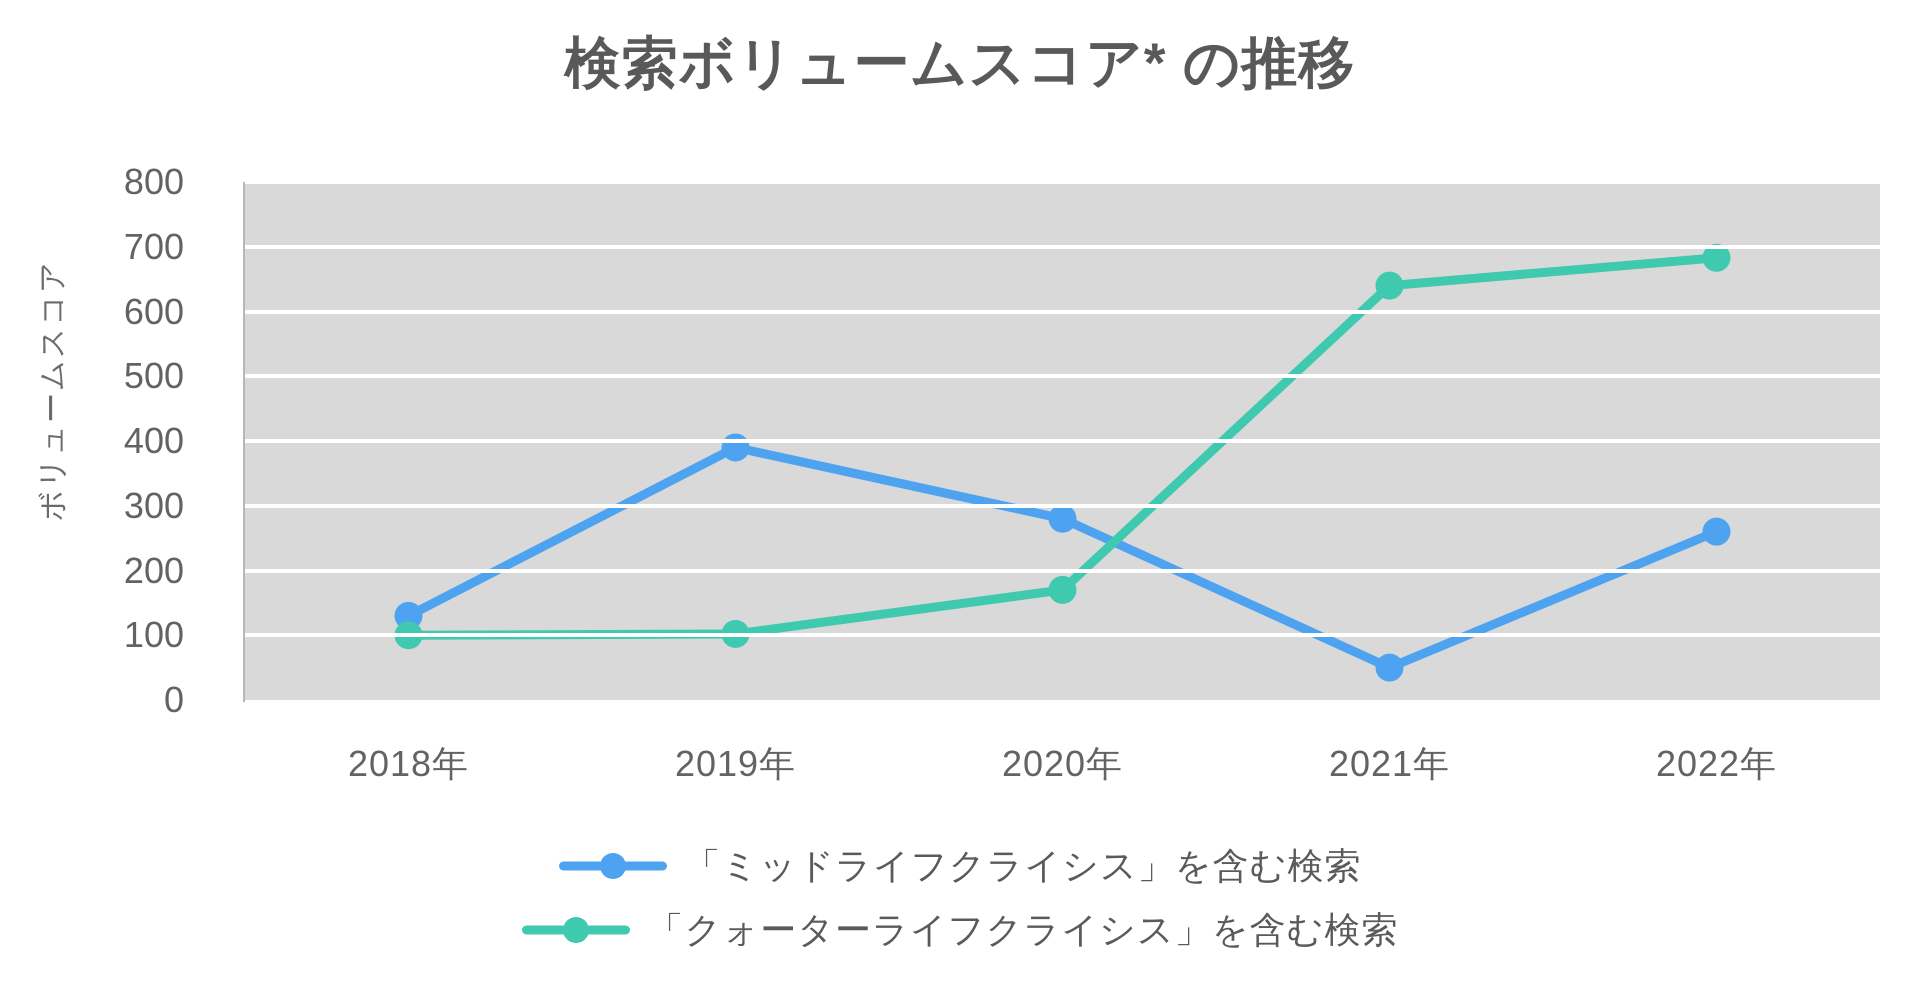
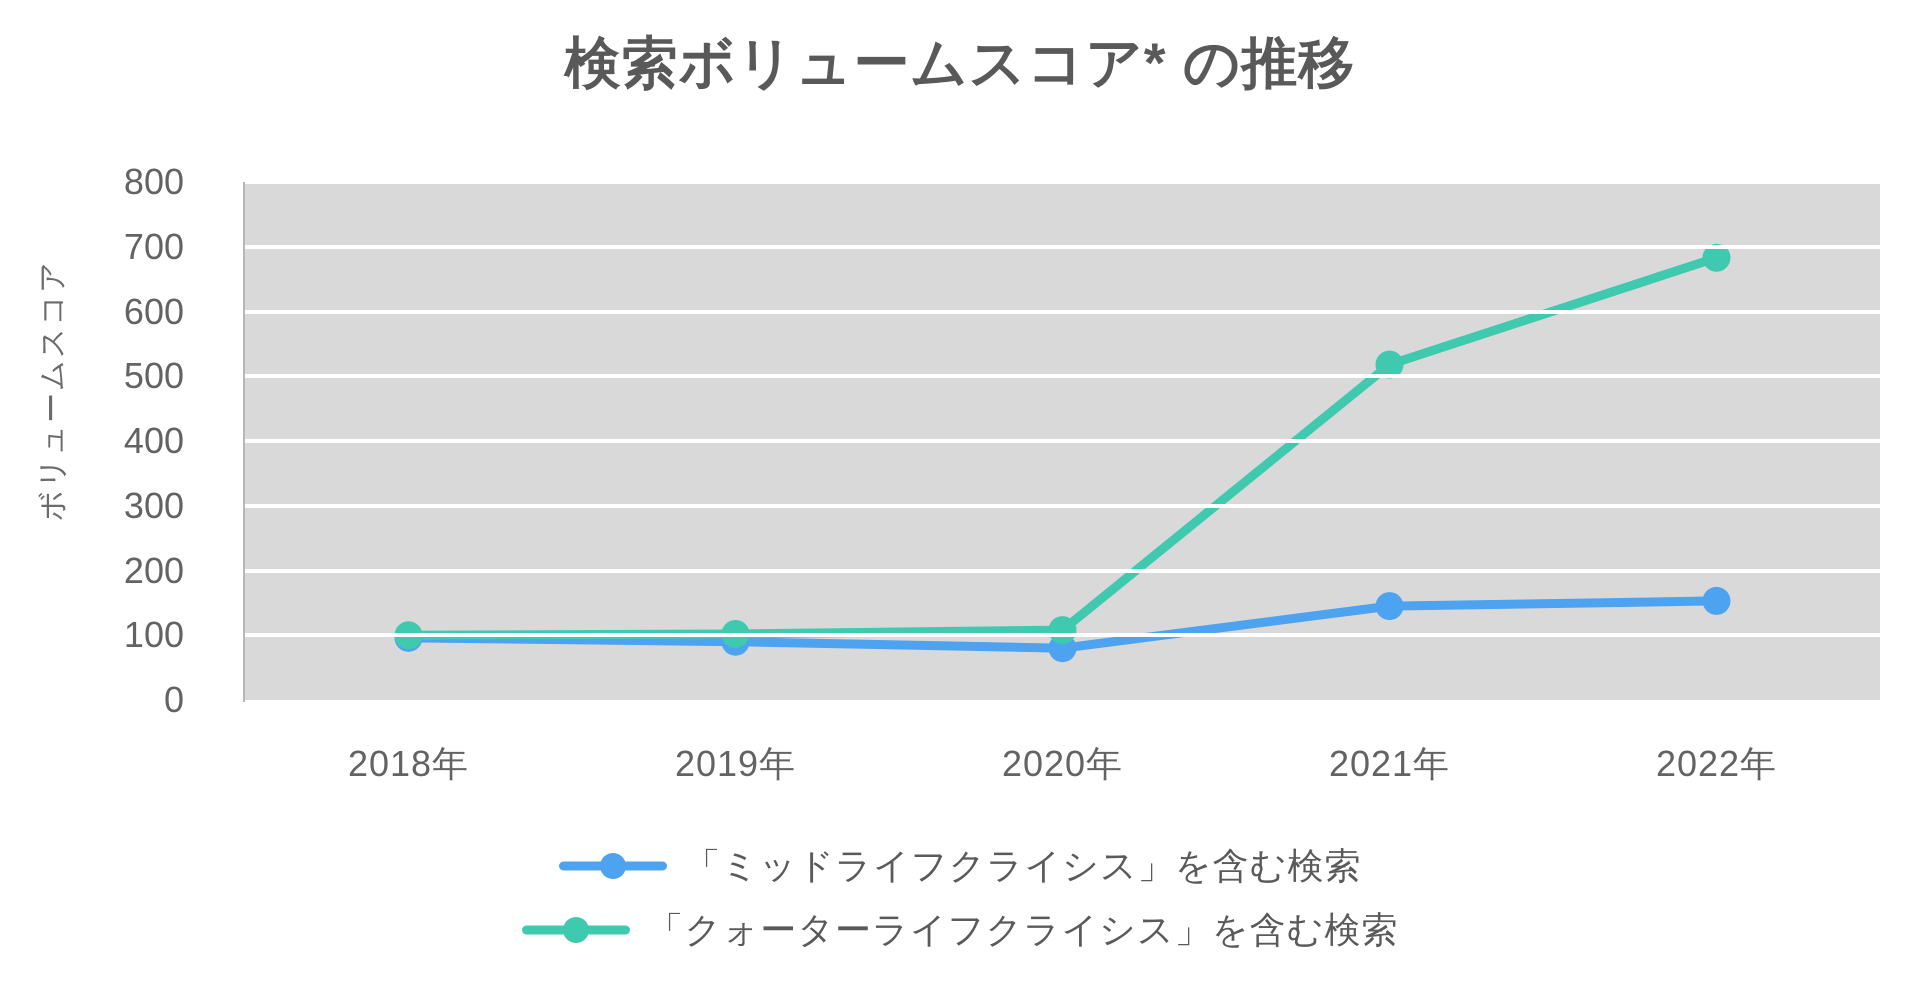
「ミッドライフクライシス」を含む検索/2018年: 130 -> 100
「ミッドライフクライシス」を含む検索/2019年: 390 -> 90
「ミッドライフクライシス」を含む検索/2020年: 280 -> 80
「クォーターライフクライシス」を含む検索/2020年: 170 -> 110
「ミッドライフクライシス」を含む検索/2021年: 50 -> 140
「クォーターライフクライシス」を含む検索/2021年: 640 -> 520
「ミッドライフクライシス」を含む検索/2022年: 260 -> 150
